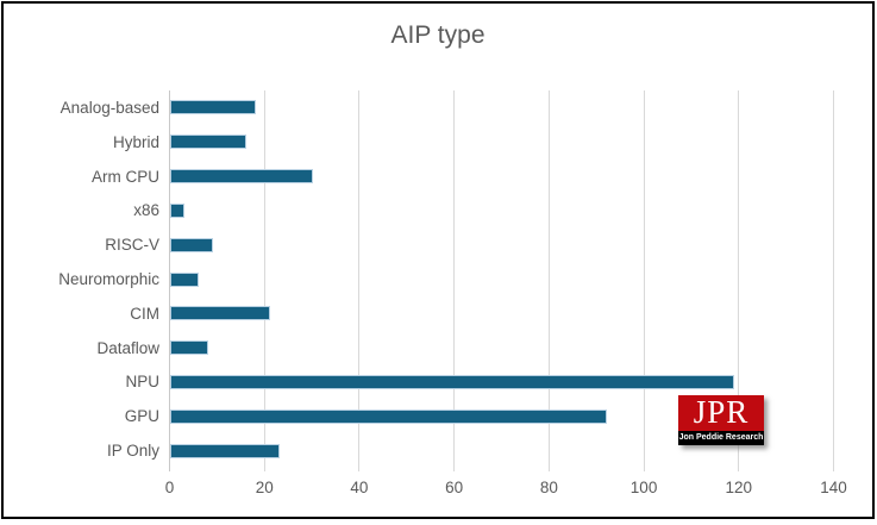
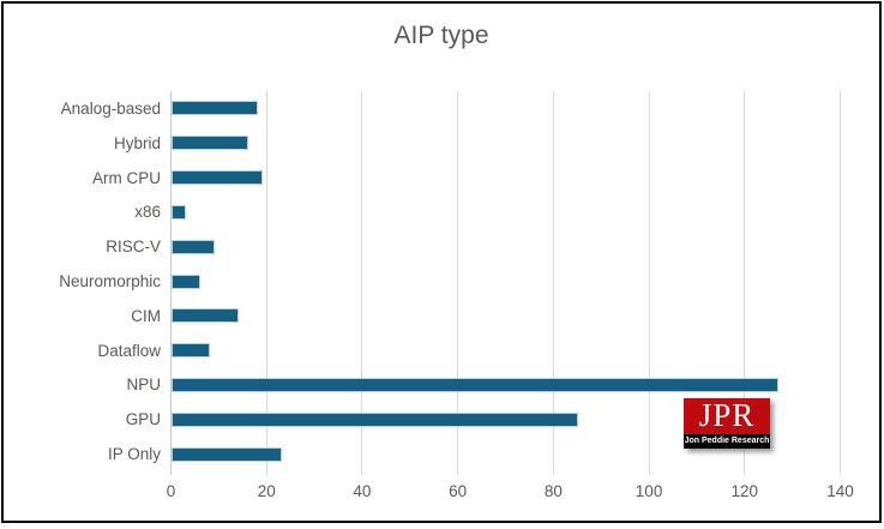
Arm CPU: 30 -> 19
CIM: 21 -> 14
NPU: 119 -> 127
GPU: 92 -> 85
